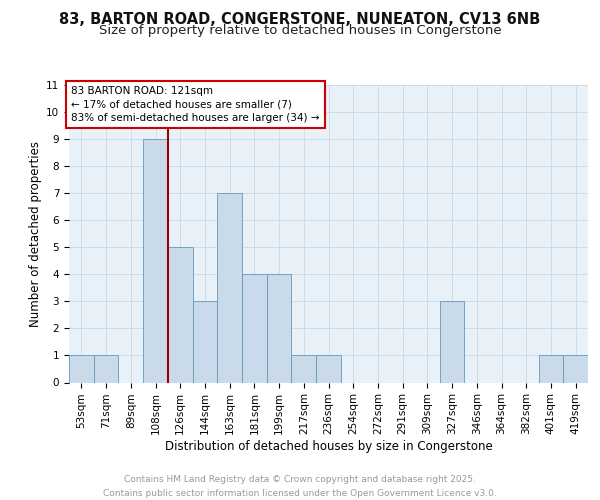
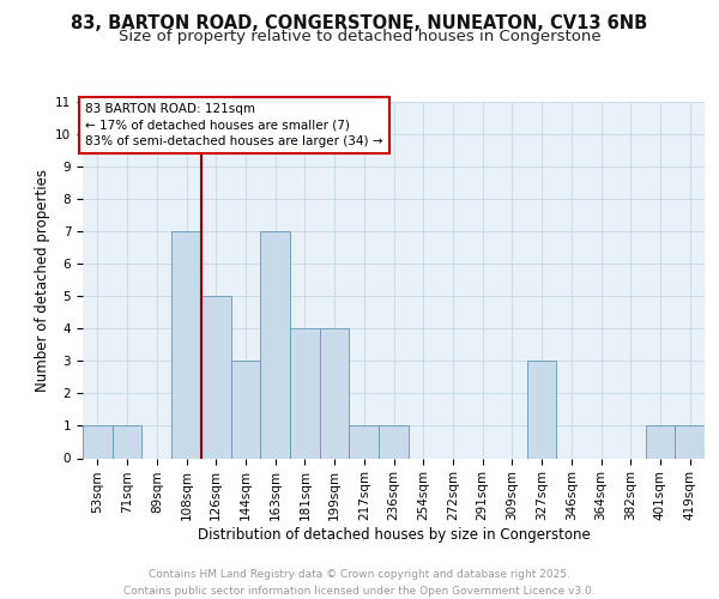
108sqm: 9 -> 7
